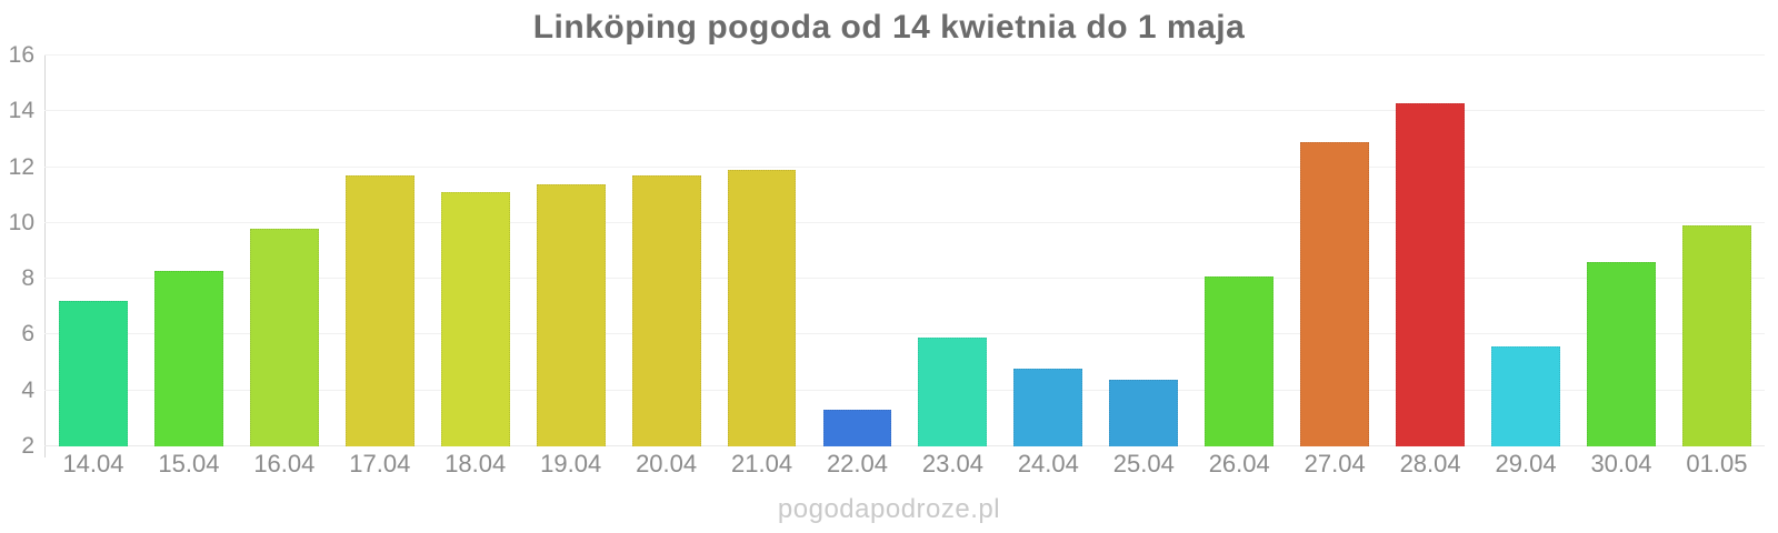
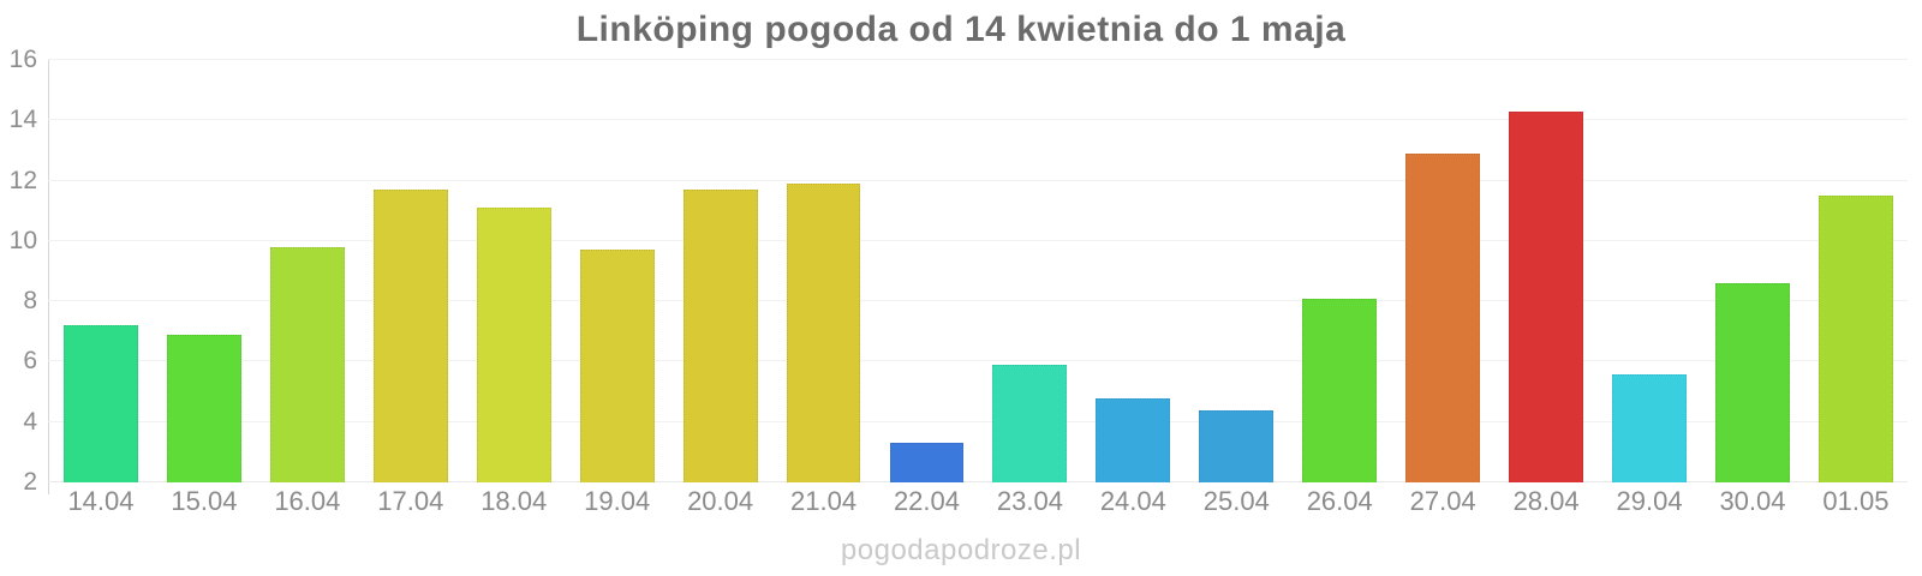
15.04: 8.3 -> 6.9
19.04: 11.4 -> 9.7
01.05: 9.9 -> 11.5
